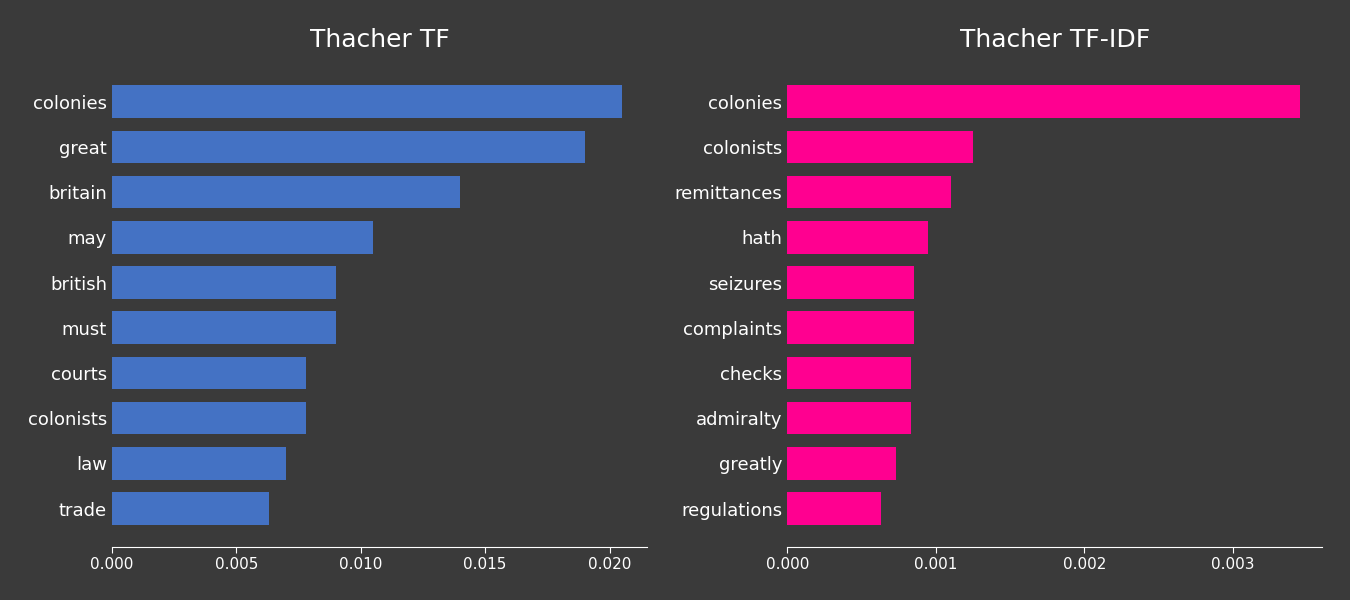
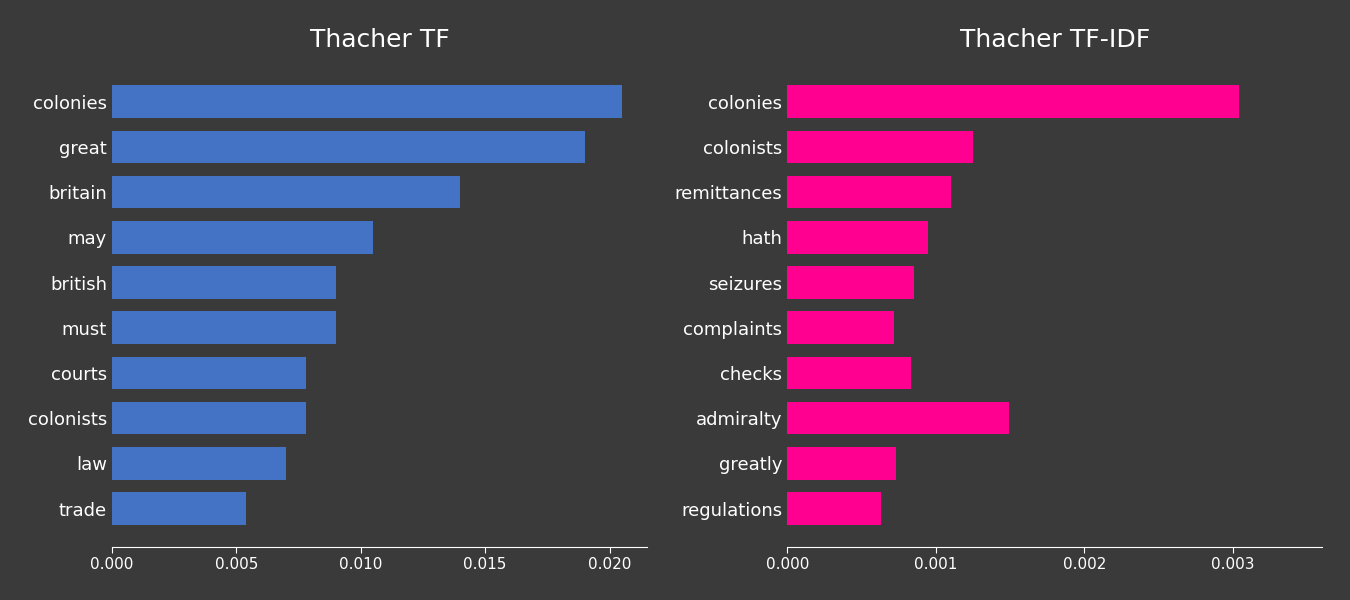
Thacher TF/trade: 0.0063 -> 0.0054
Thacher TF-IDF/colonies: 0.00345 -> 0.00304
Thacher TF-IDF/complaints: 0.00085 -> 0.00072
Thacher TF-IDF/admiralty: 0.00083 -> 0.00149
